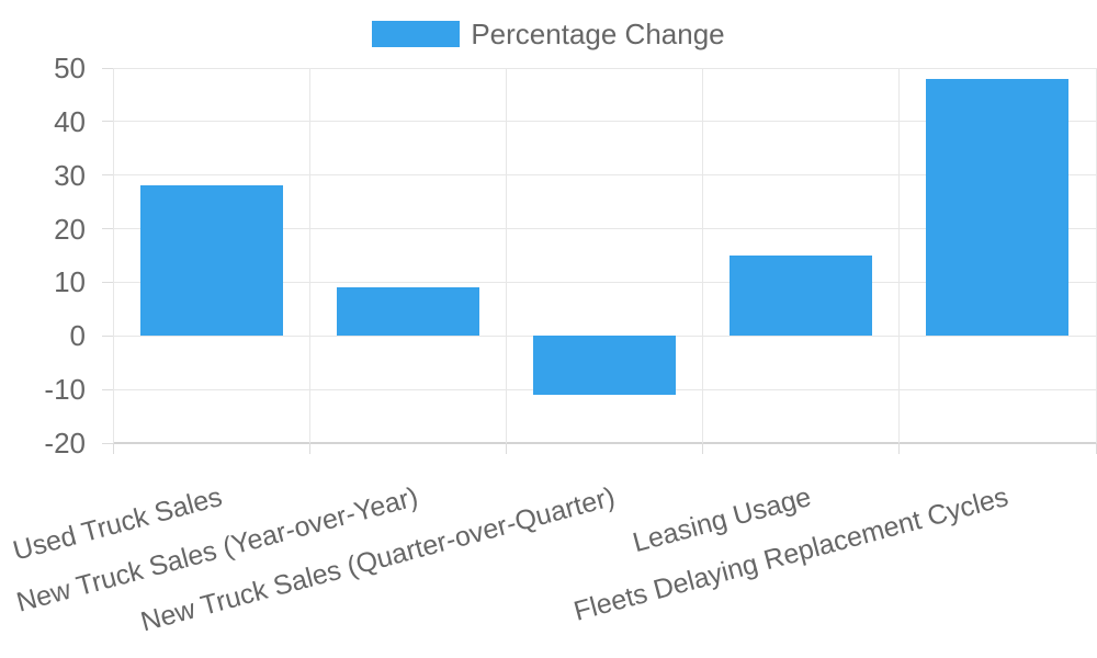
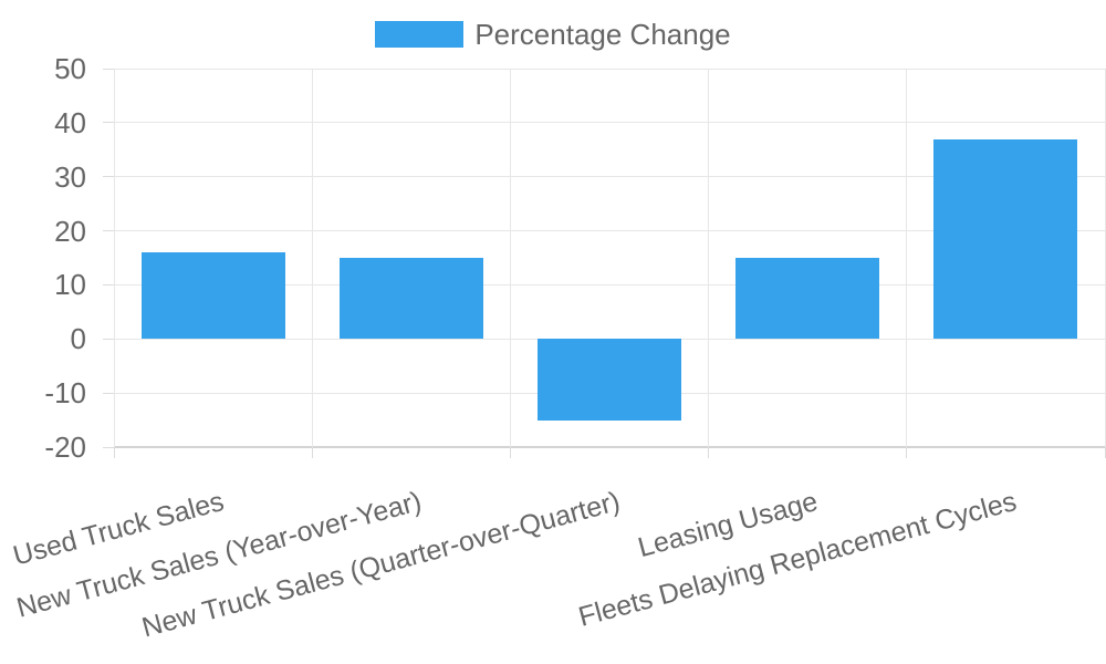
Used Truck Sales: 28 -> 16
New Truck Sales (Year-over-Year): 9 -> 15
New Truck Sales (Quarter-over-Quarter): -11 -> -15
Fleets Delaying Replacement Cycles: 48 -> 37
